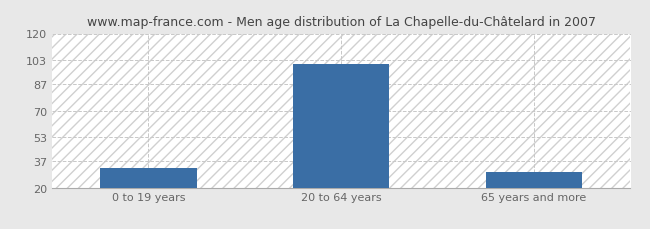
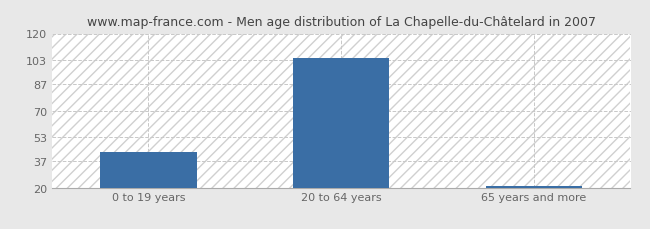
0 to 19 years: 33 -> 43
20 to 64 years: 100 -> 104
65 years and more: 30 -> 21
